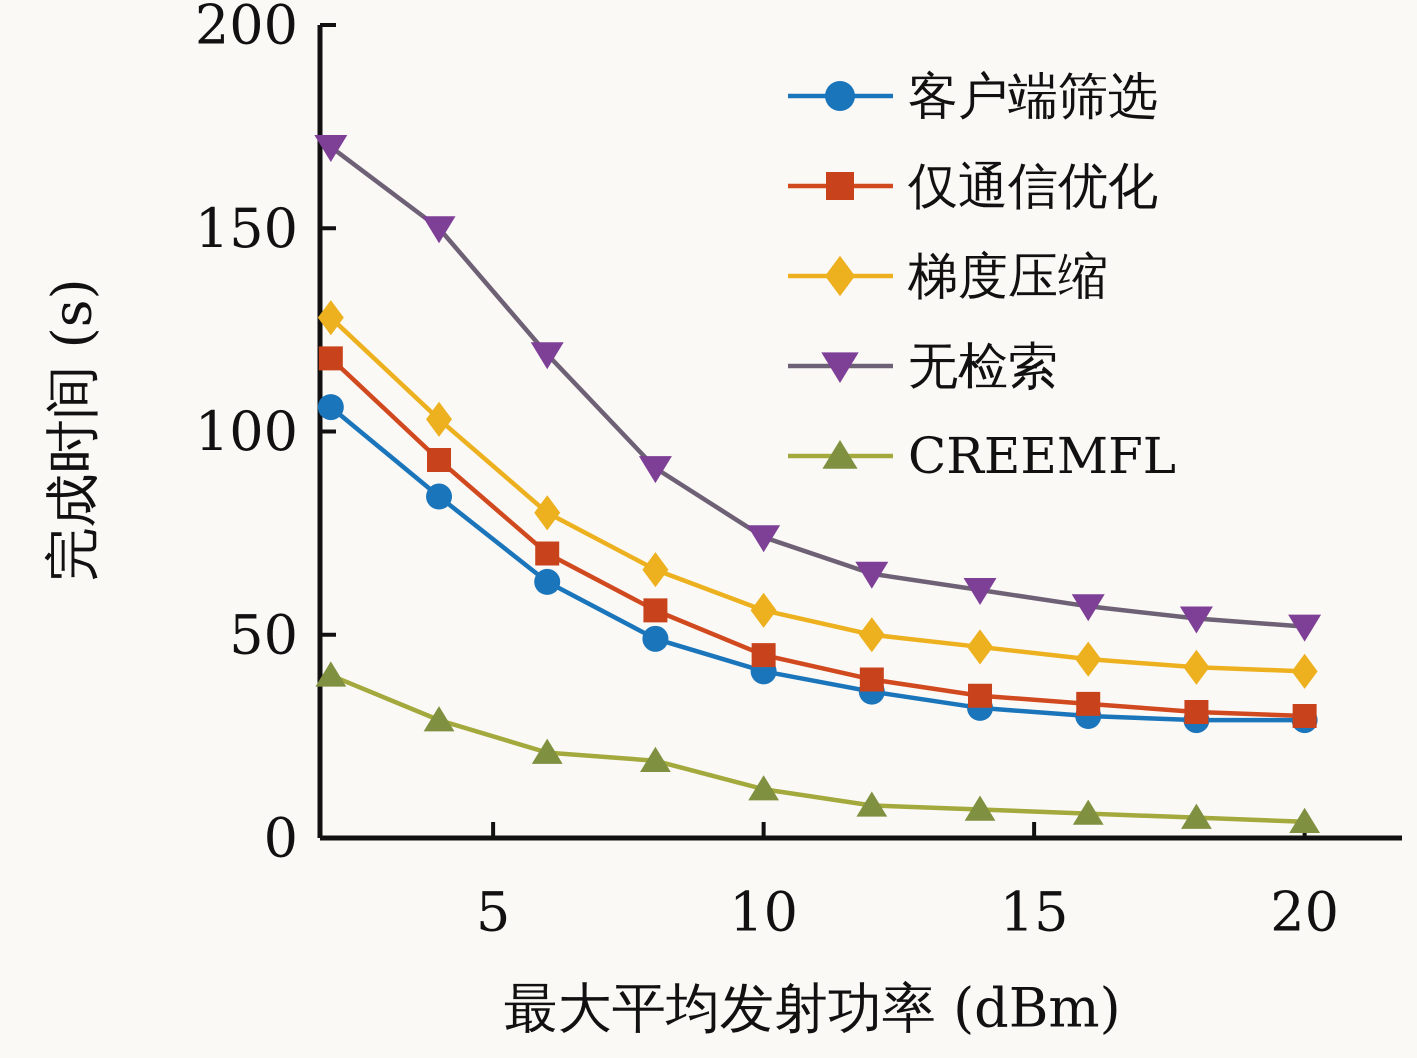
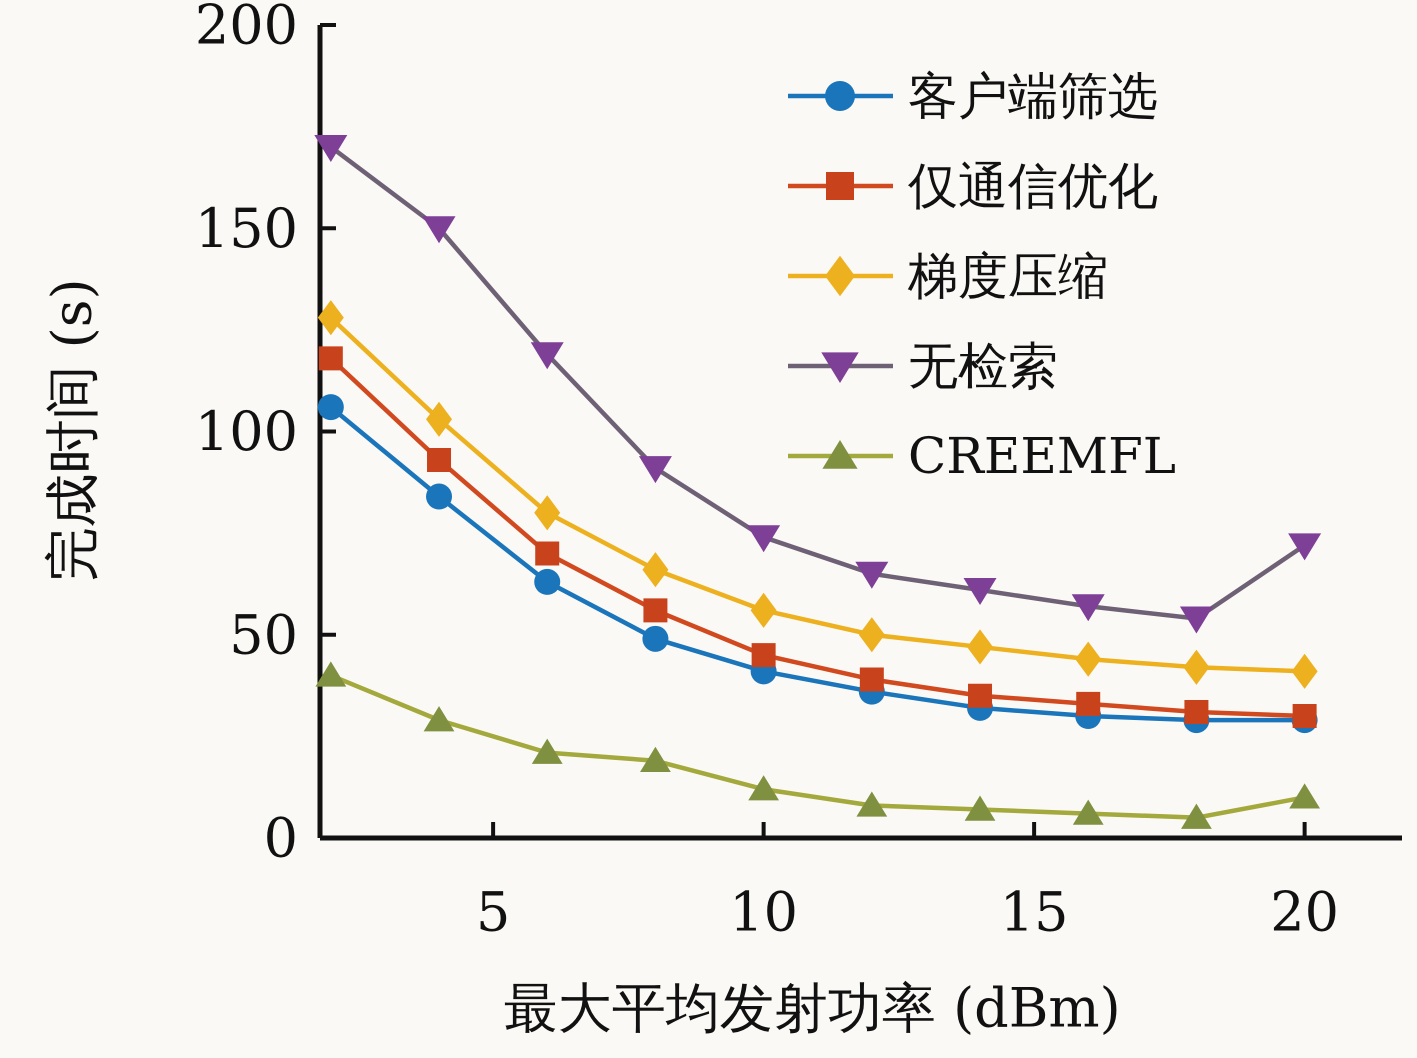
无检索/20: 52 -> 72
CREEMFL/20: 4 -> 10
